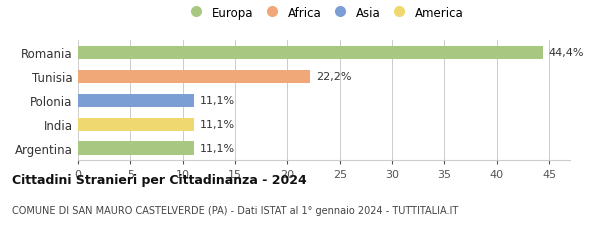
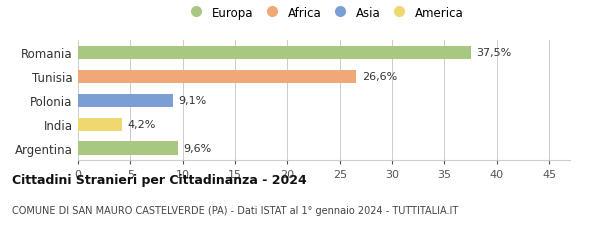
Romania: 44,4% -> 37,5%
Tunisia: 22,2% -> 26,6%
Polonia: 11,1% -> 9,1%
India: 11,1% -> 4,2%
Argentina: 11,1% -> 9,6%
